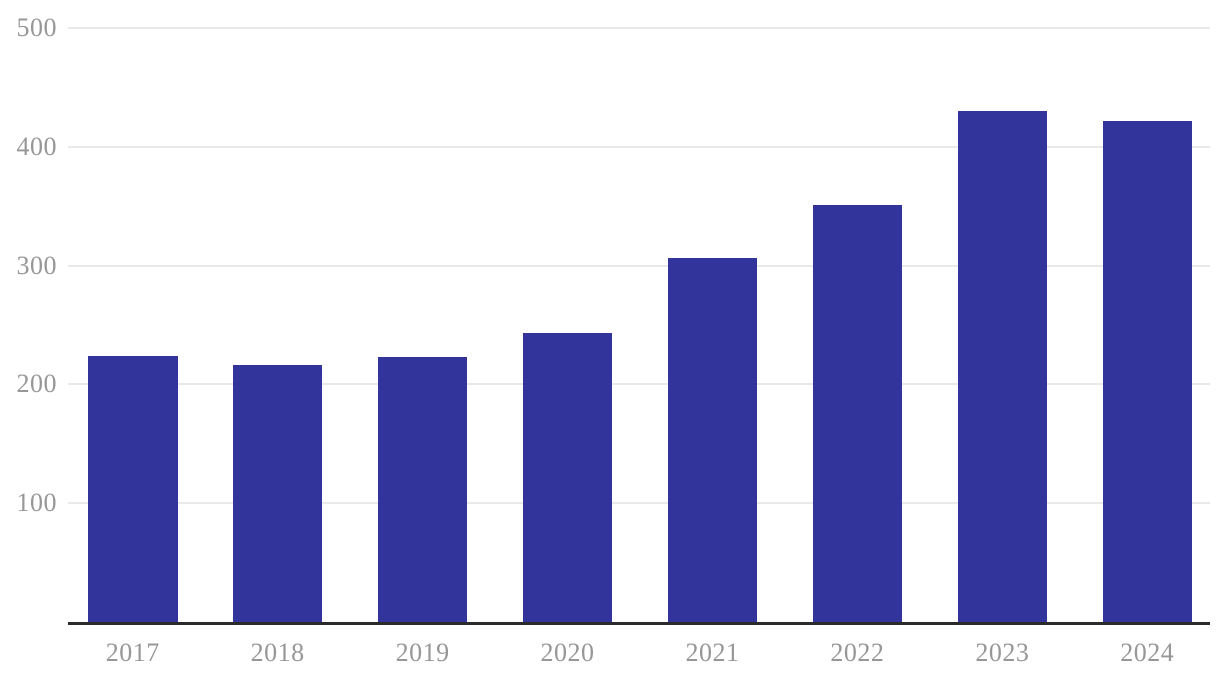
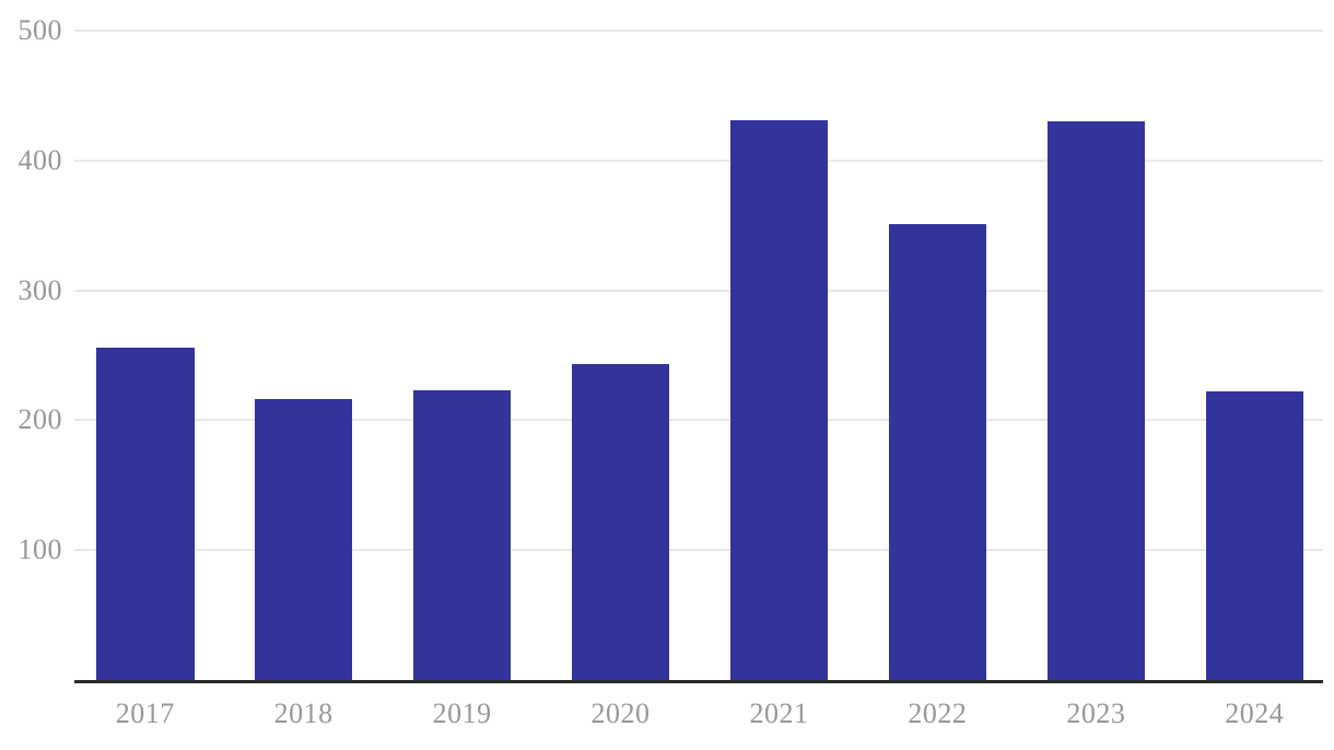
2017: 224 -> 256
2021: 306 -> 431
2024: 422 -> 222
